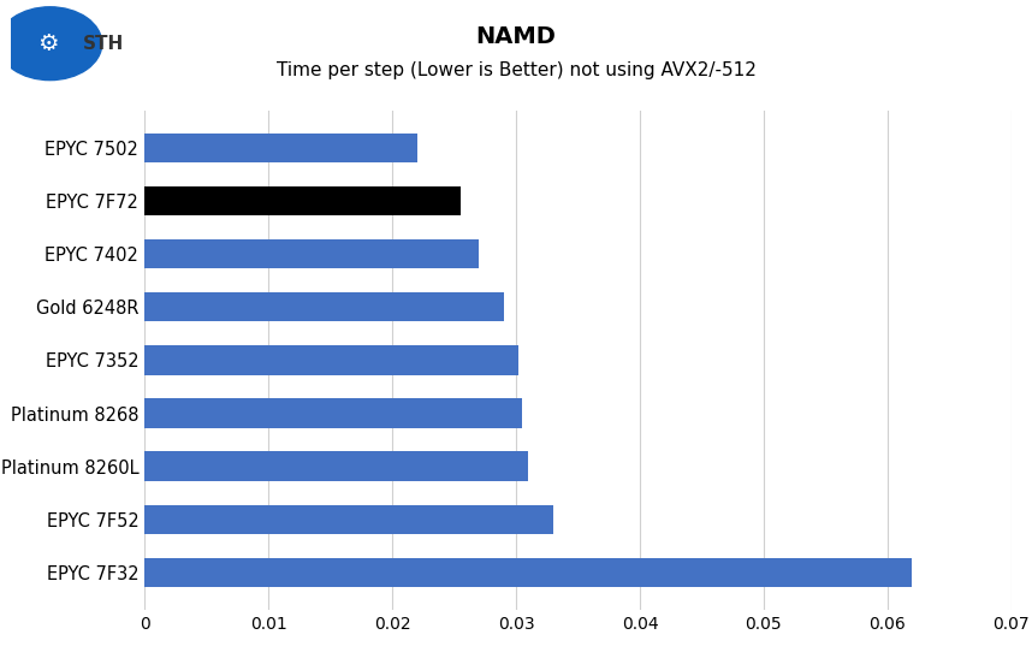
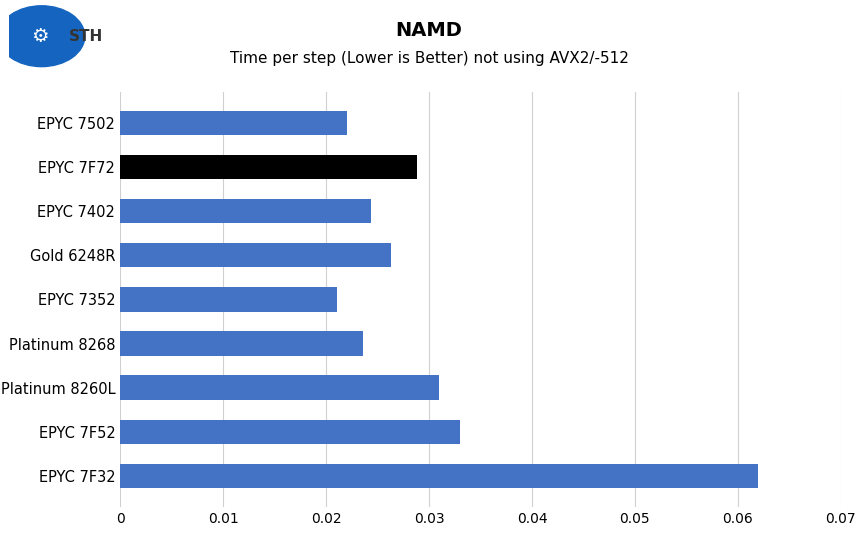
EPYC 7F72: 0.0255 -> 0.0288
EPYC 7402: 0.0270 -> 0.0244
Gold 6248R: 0.0290 -> 0.0263
EPYC 7352: 0.0302 -> 0.0211
Platinum 8268: 0.0305 -> 0.0236
